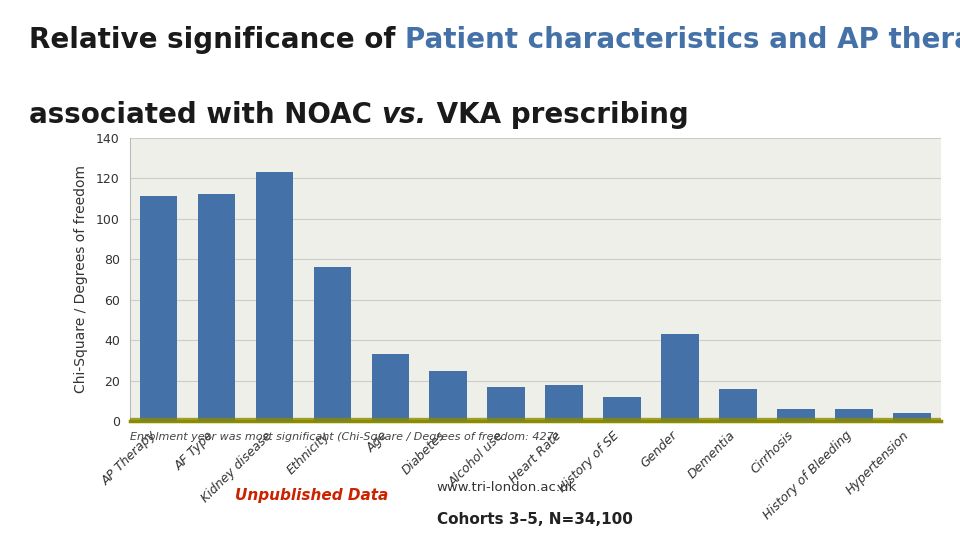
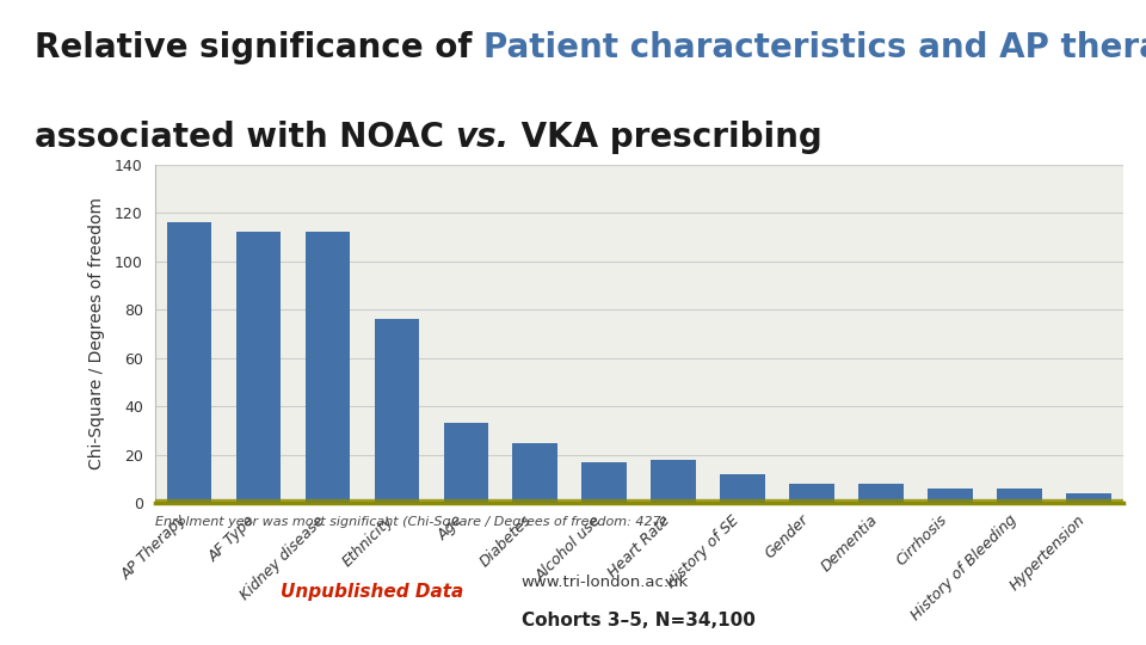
AP Therapy: 111 -> 116
Kidney disease: 123 -> 112
Gender: 43 -> 8
Dementia: 16 -> 8
